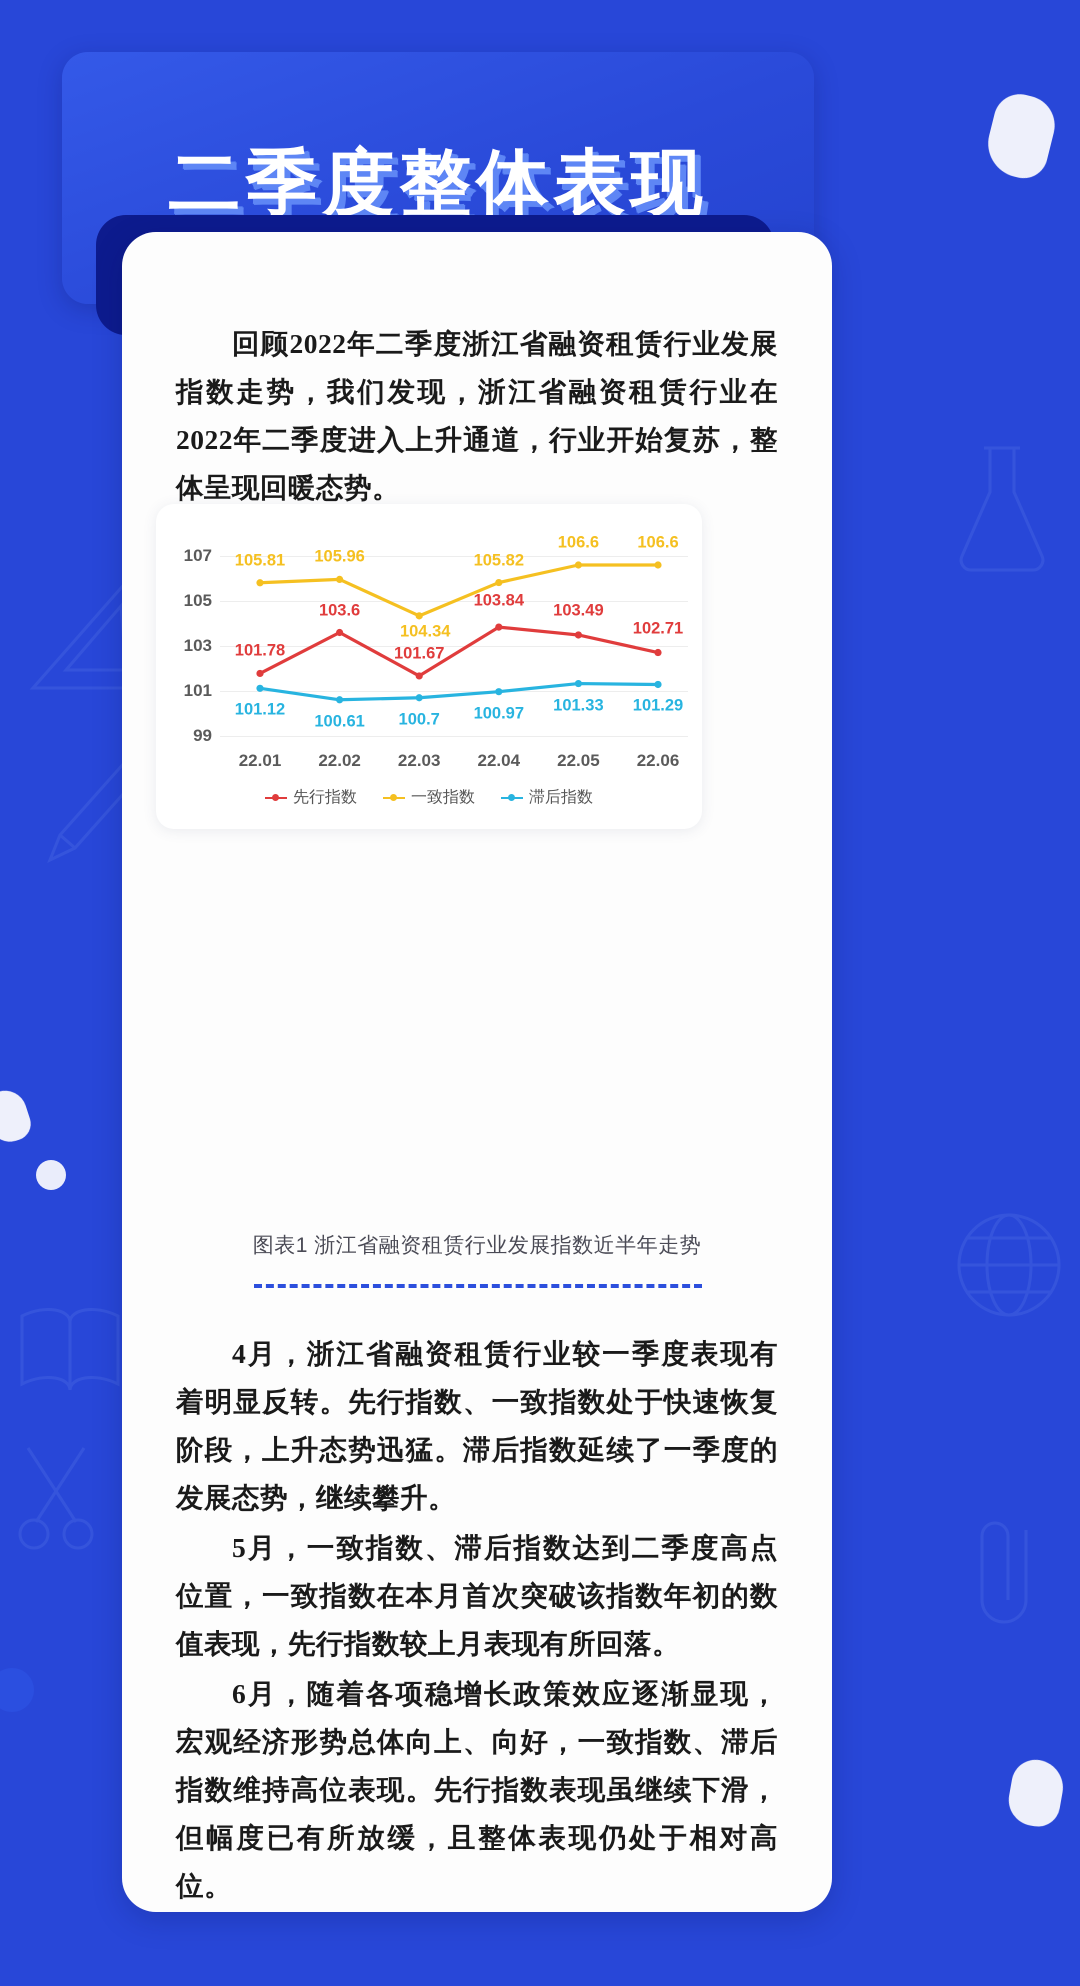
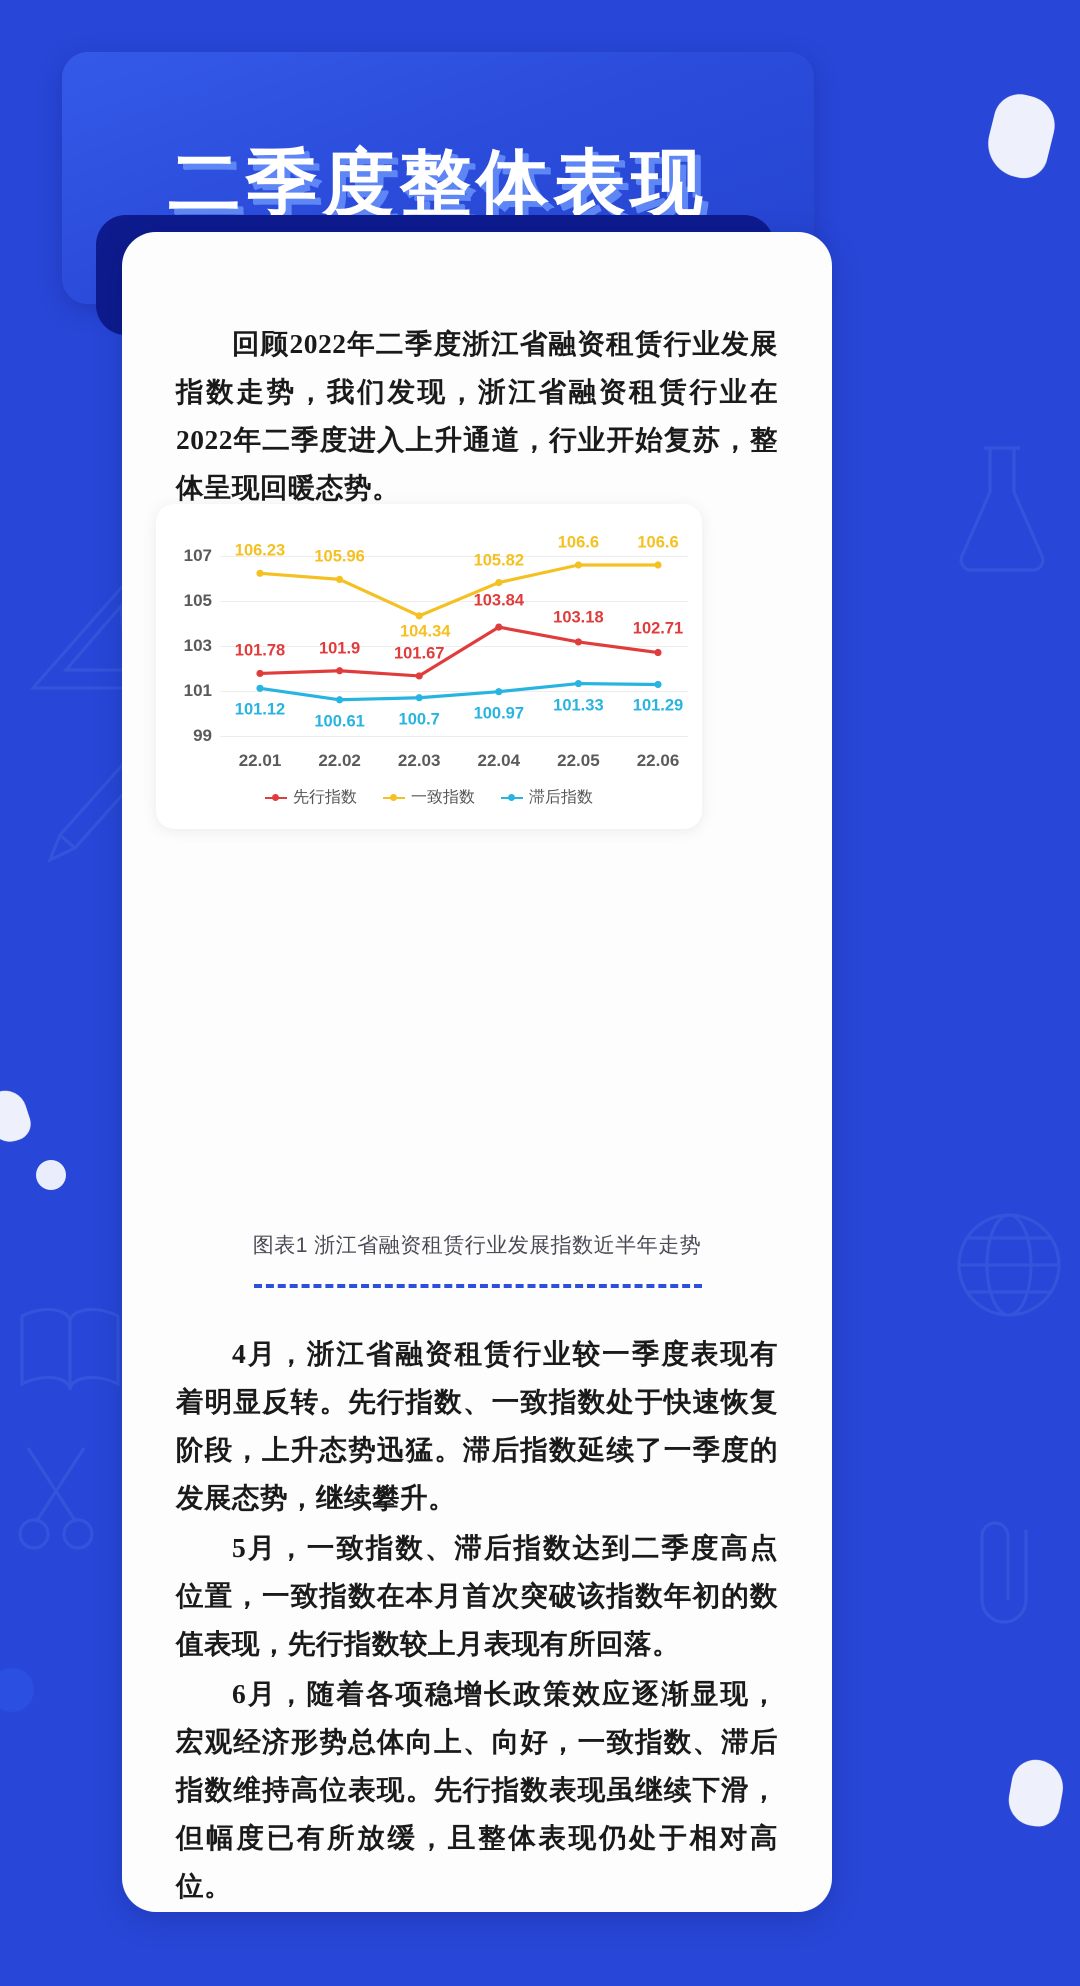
一致指数/22.01: 105.81 -> 106.23
先行指数/22.02: 103.6 -> 101.9
先行指数/22.05: 103.49 -> 103.18
